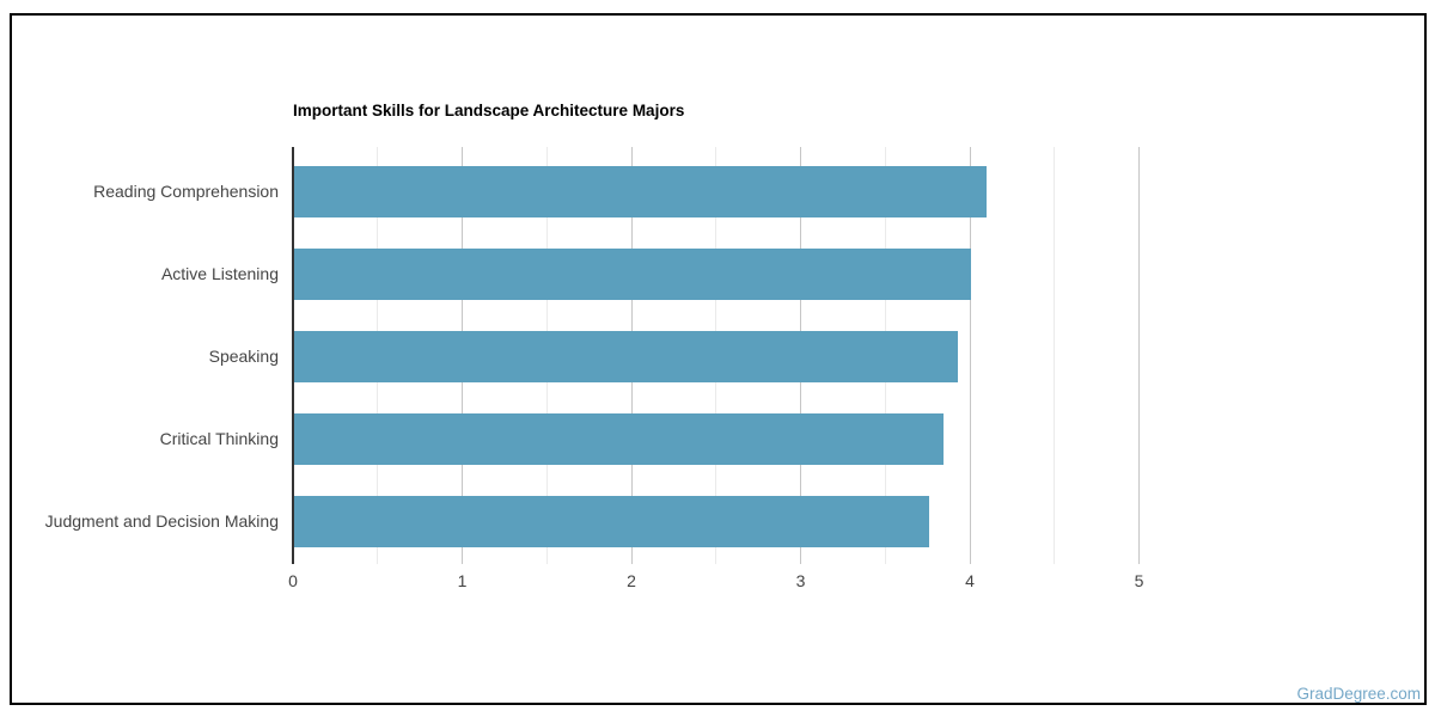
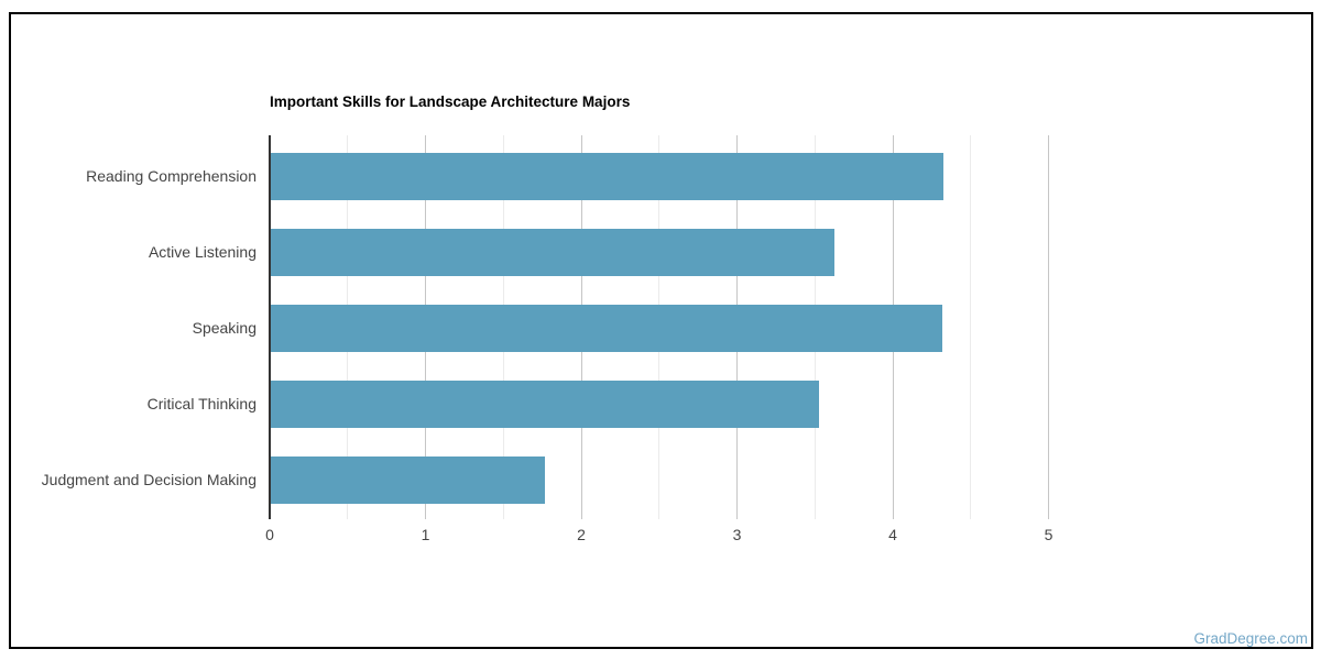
Reading Comprehension: 4.09 -> 4.32
Active Listening: 4.00 -> 3.62
Speaking: 3.92 -> 4.31
Critical Thinking: 3.84 -> 3.52
Judgment and Decision Making: 3.75 -> 1.76
